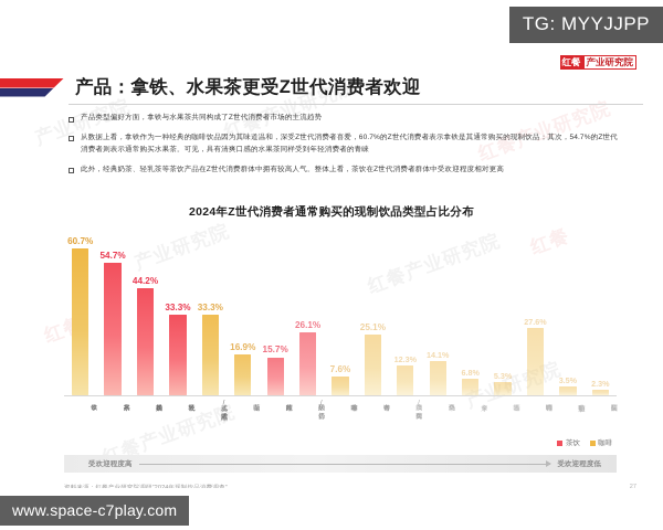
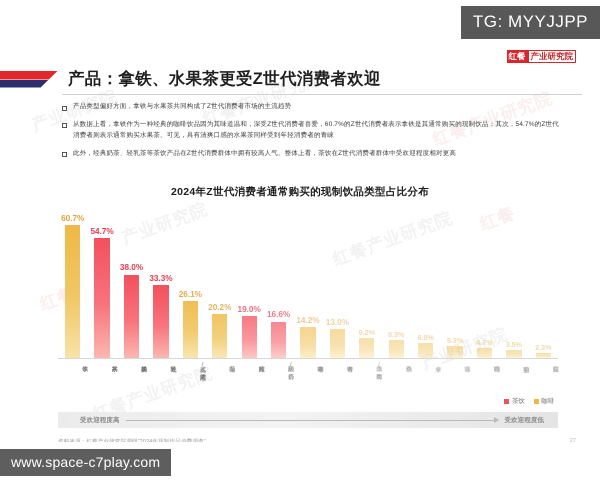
经典奶茶: 44.2% -> 38.0%
美式/意式浓缩: 33.3% -> 26.1%
茶咖: 16.9% -> 20.2%
原叶纯茶: 15.7% -> 19.0%
酸奶/奶昔: 26.1% -> 16.6%
冷萃咖啡: 7.6% -> 14.2%
卡布奇诺: 25.1% -> 13.0%
澳白/馥芮白: 12.3% -> 9.2%
玛奇朵: 14.1% -> 8.3%
特调咖啡: 27.6% -> 4.7%
